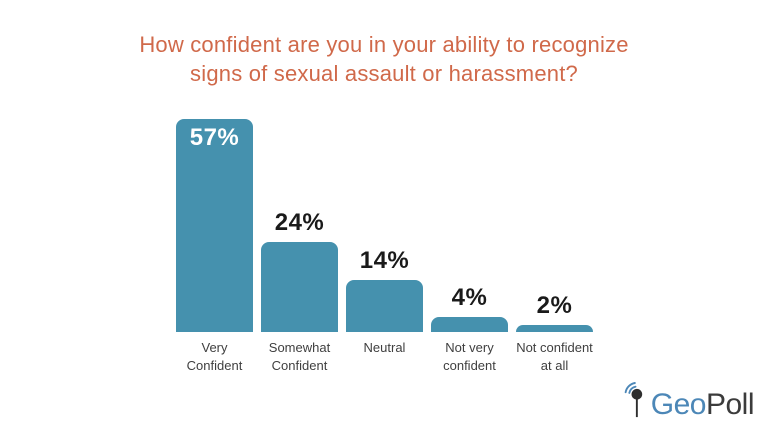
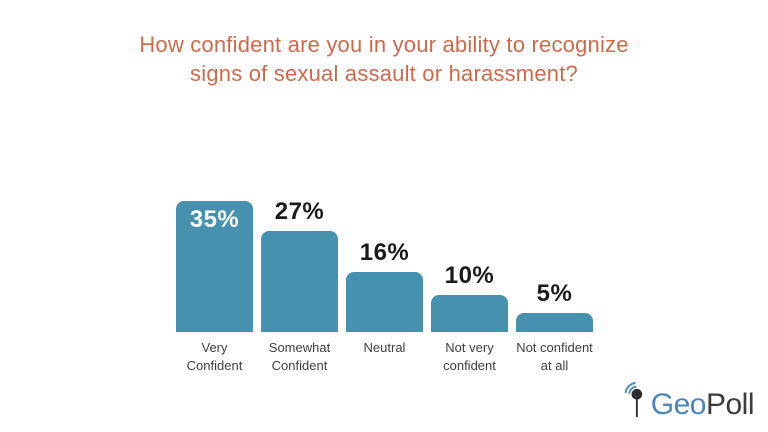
Very Confident: 57% -> 35%
Somewhat Confident: 24% -> 27%
Neutral: 14% -> 16%
Not very confident: 4% -> 10%
Not confident at all: 2% -> 5%
